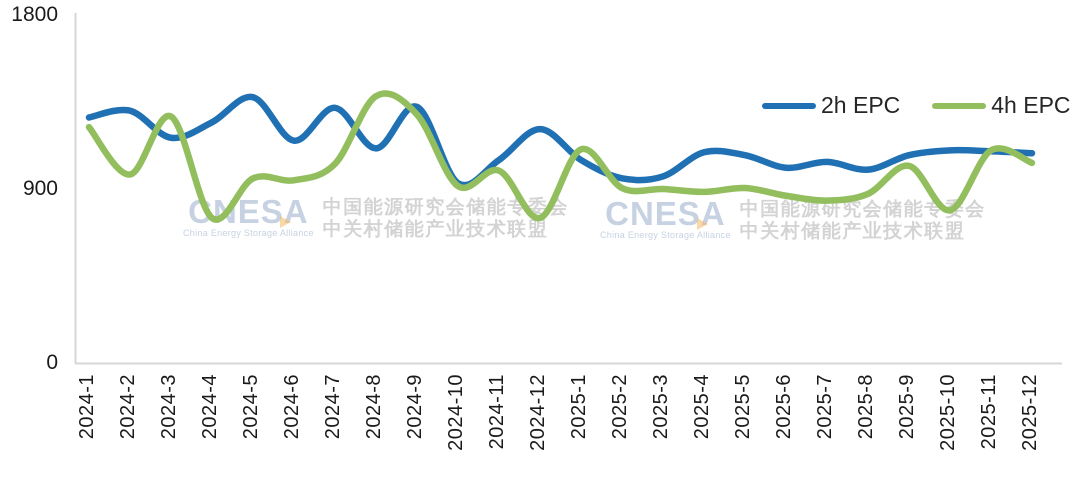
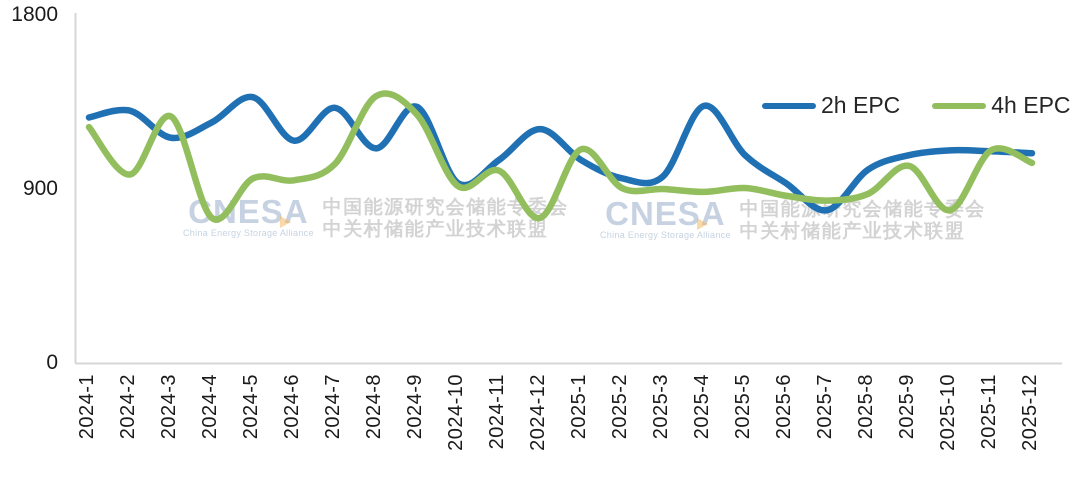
2h EPC/2025-4: 1090 -> 1330
2h EPC/2025-6: 1010 -> 930
2h EPC/2025-7: 1040 -> 790
